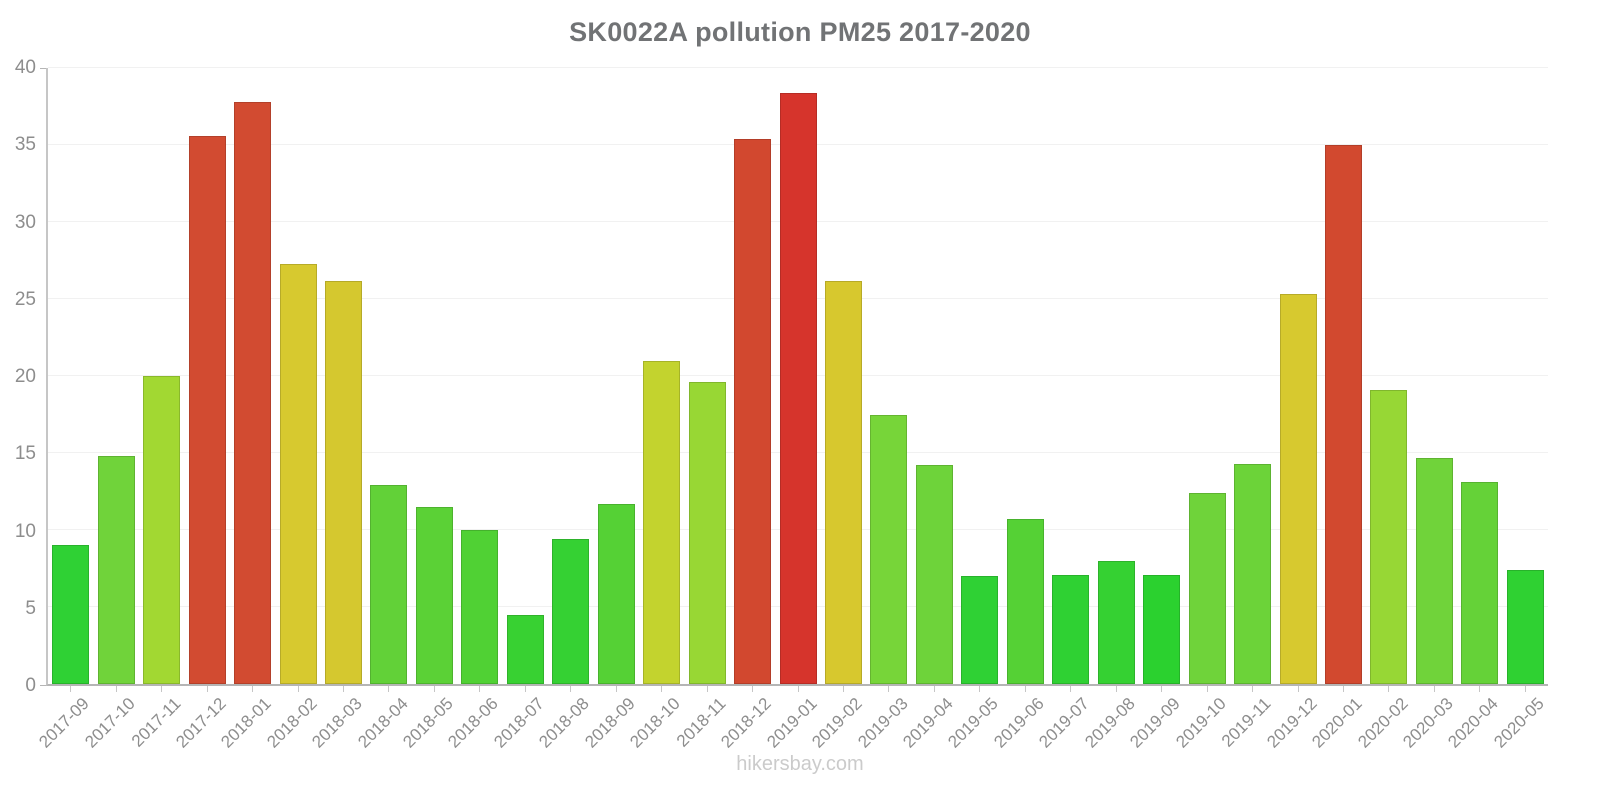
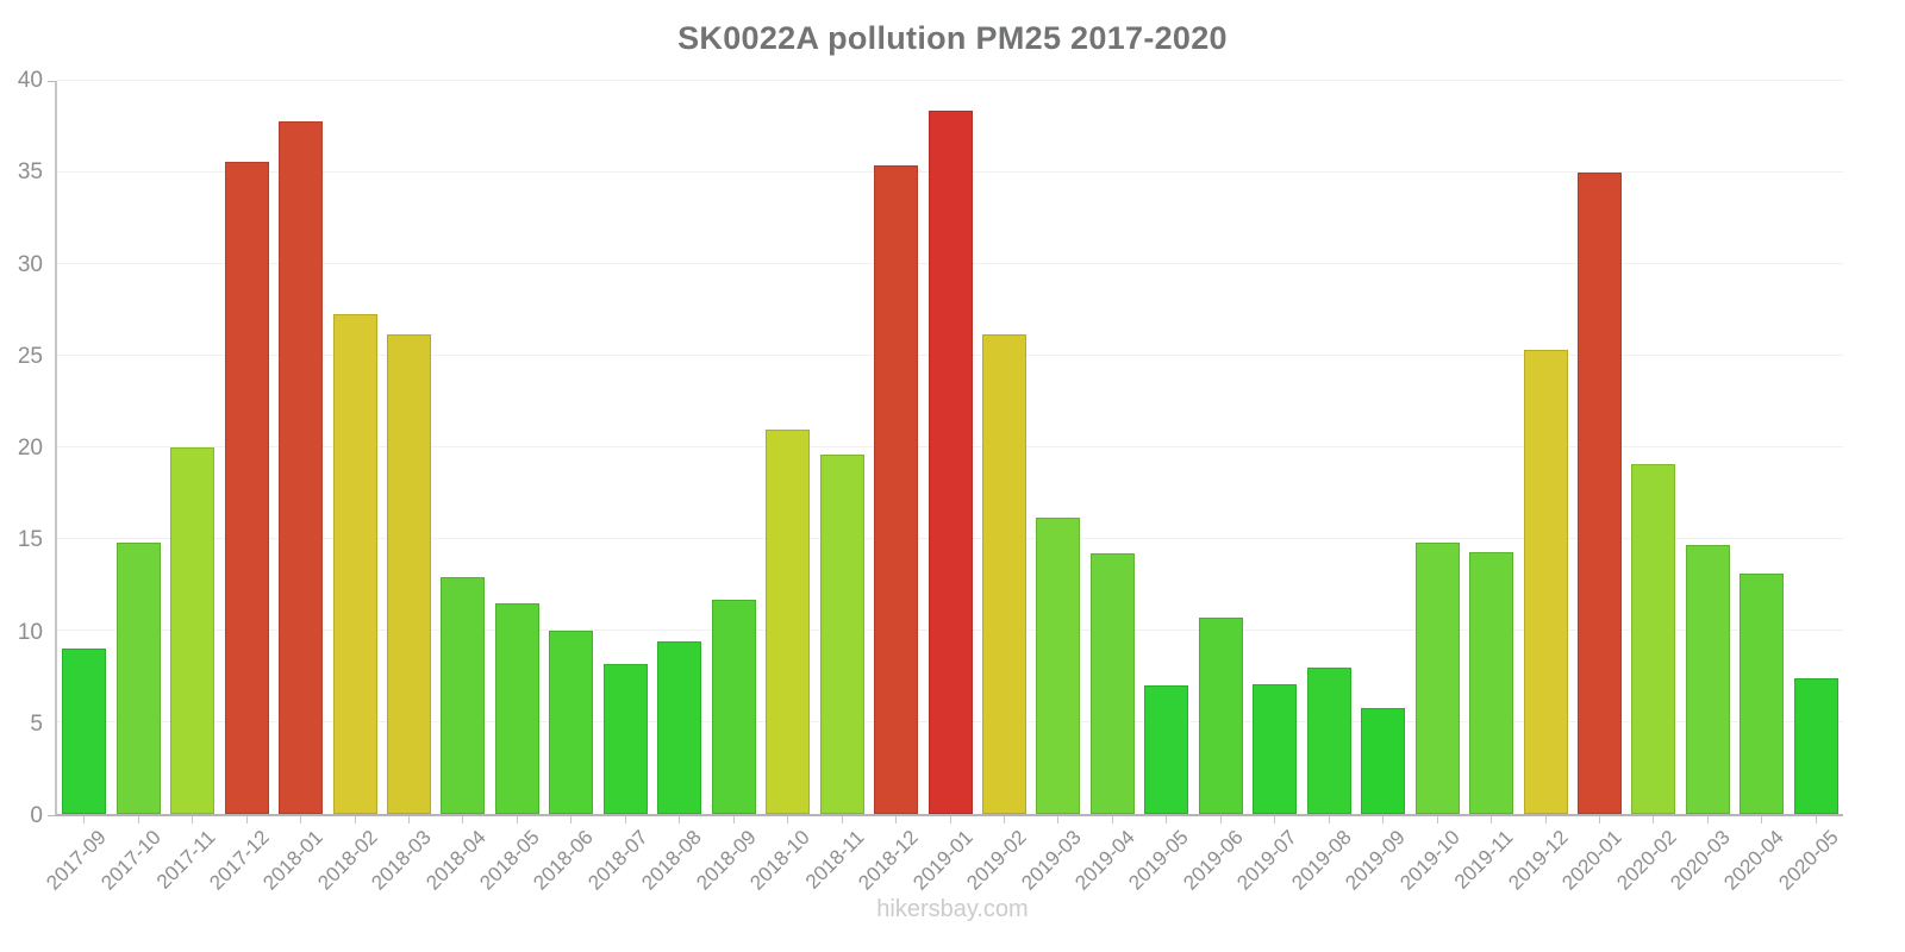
2018-07: 4.5 -> 8.2
2019-03: 17.5 -> 16.2
2019-09: 7.1 -> 5.8
2019-10: 12.4 -> 14.8
